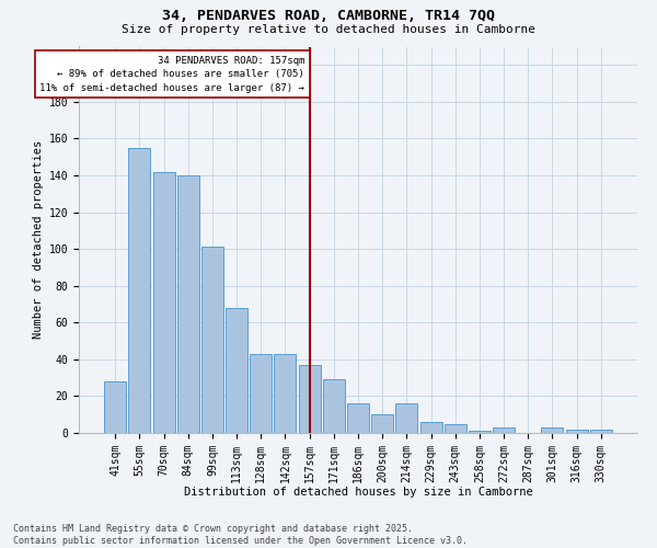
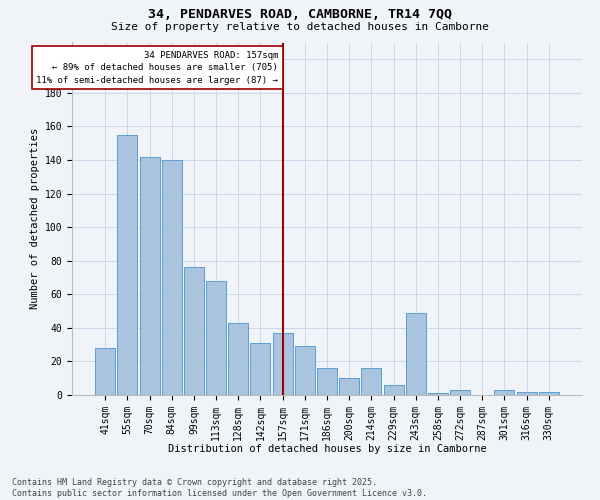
99sqm: 101 -> 76
142sqm: 43 -> 31
243sqm: 5 -> 49
